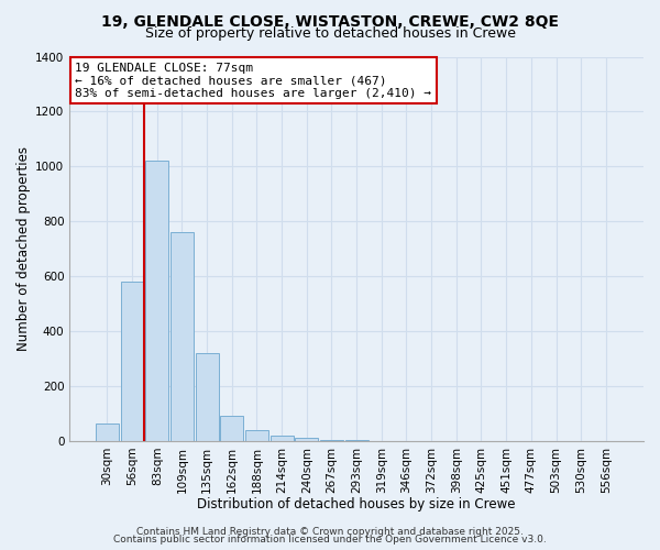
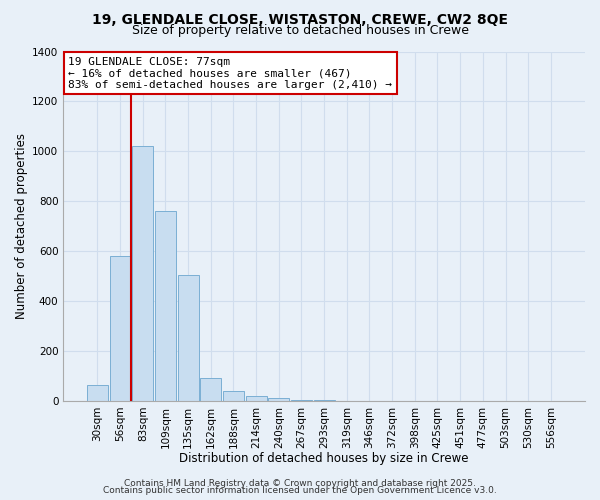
135sqm: 320 -> 505
